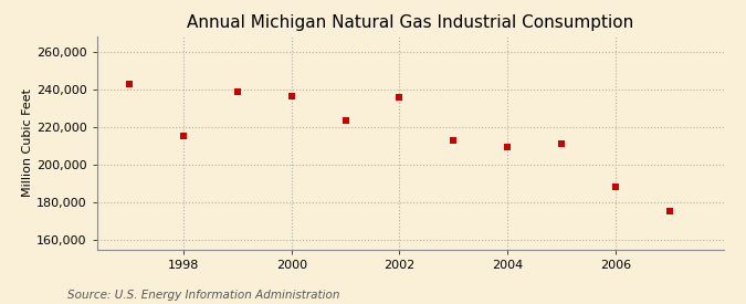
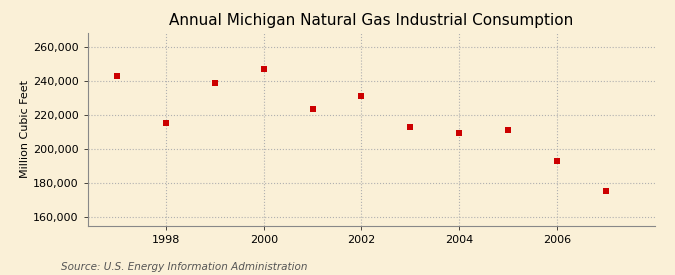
2000: 236,000 -> 247,000
2002: 236,000 -> 231,000
2006: 188,000 -> 193,000
